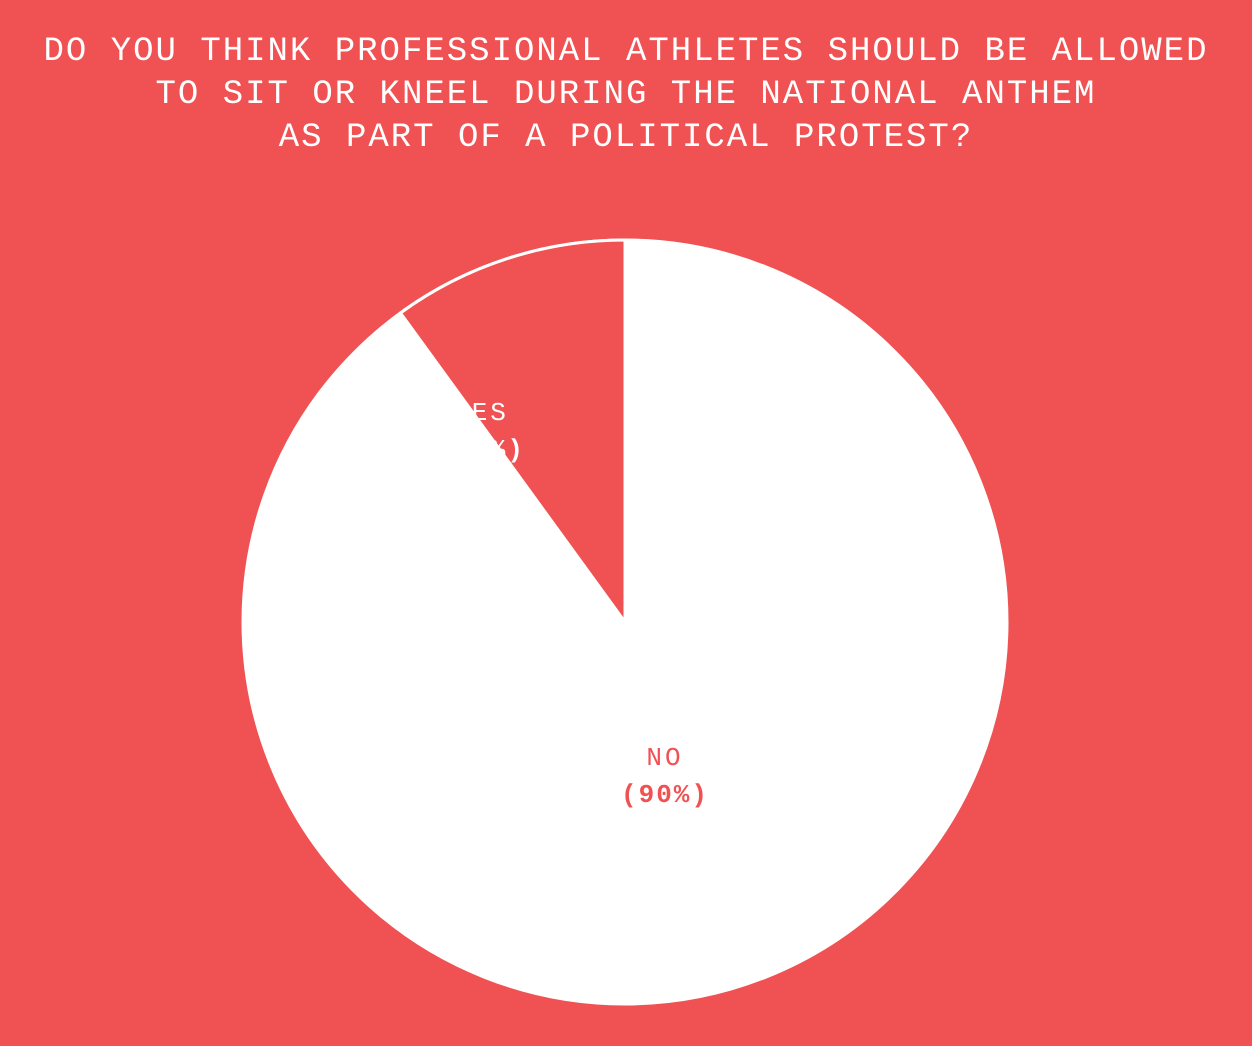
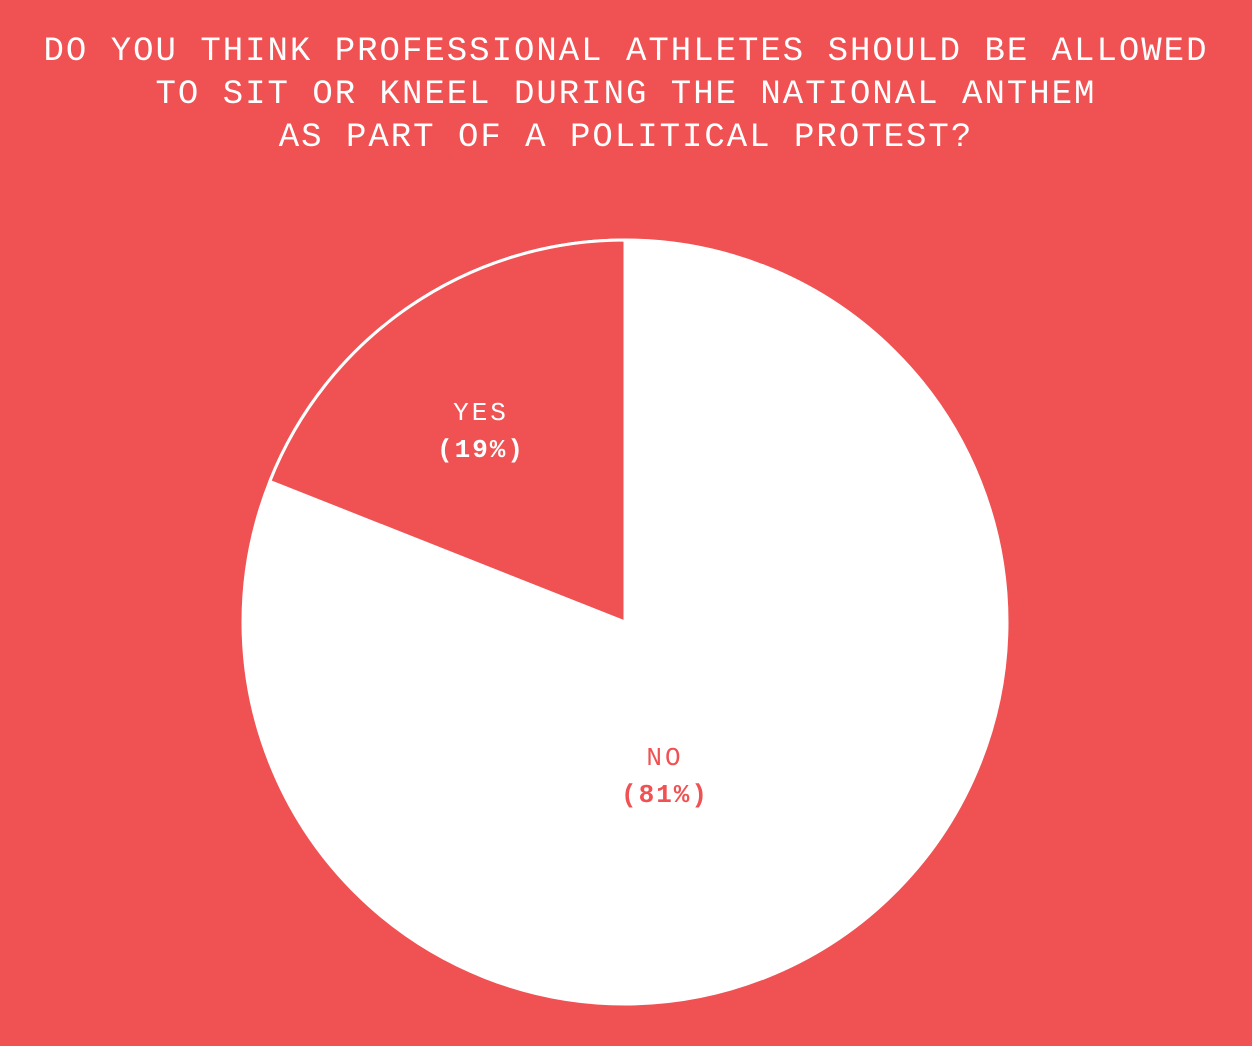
YES: 10% -> 19%
NO: 90% -> 81%
